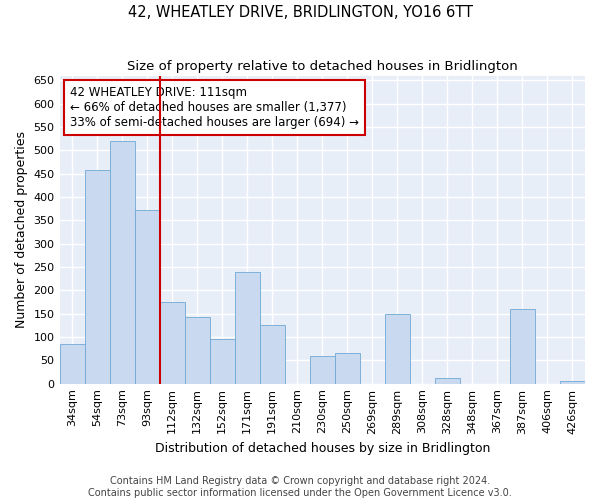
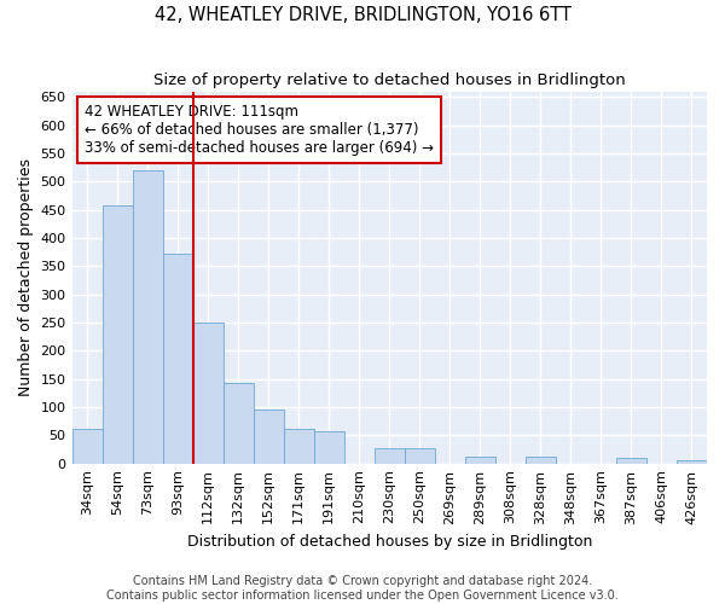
34sqm: 85 -> 62
112sqm: 175 -> 250
171sqm: 240 -> 62
191sqm: 125 -> 58
230sqm: 60 -> 27
250sqm: 65 -> 28
289sqm: 150 -> 12
387sqm: 160 -> 10
